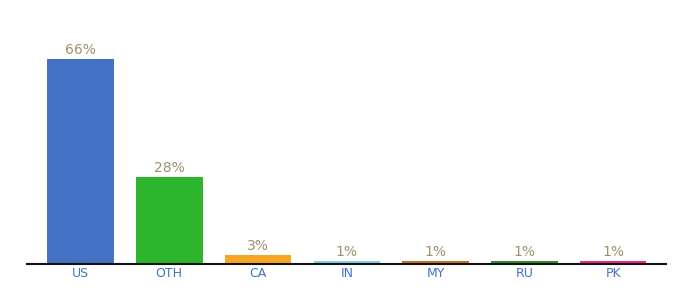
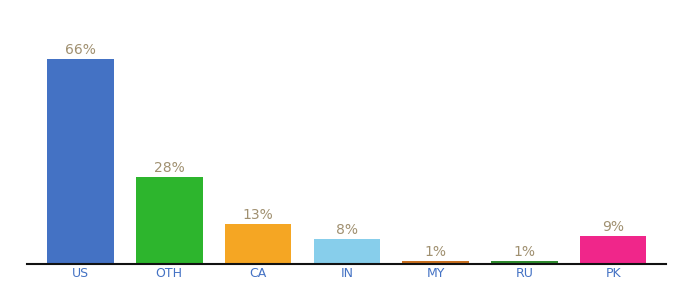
CA: 3% -> 13%
IN: 1% -> 8%
PK: 1% -> 9%
